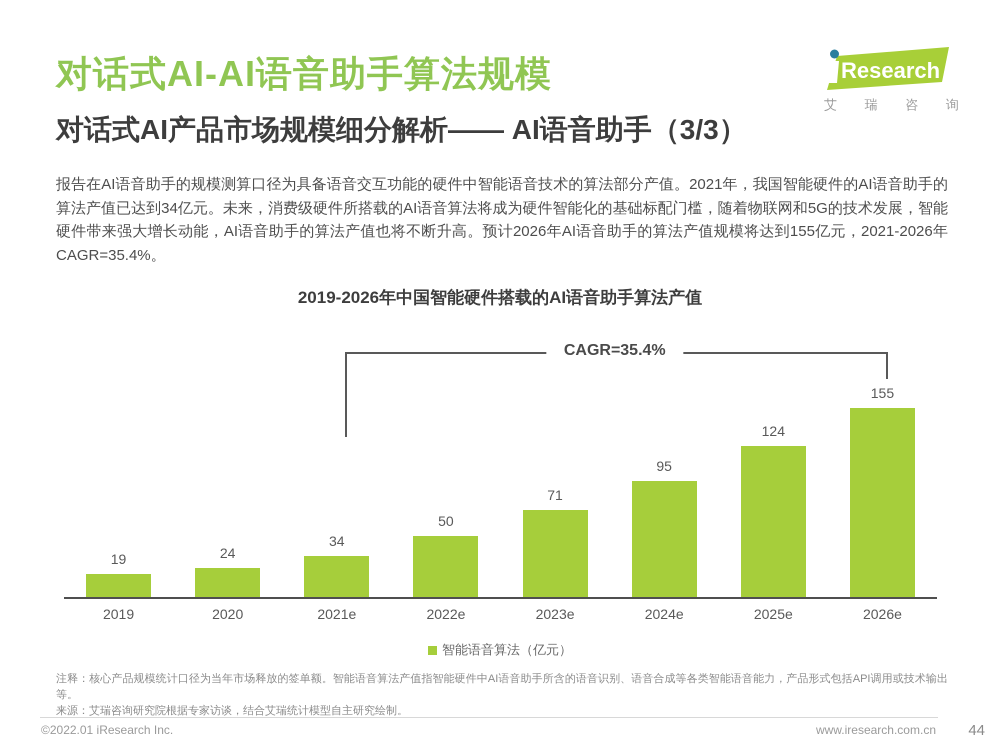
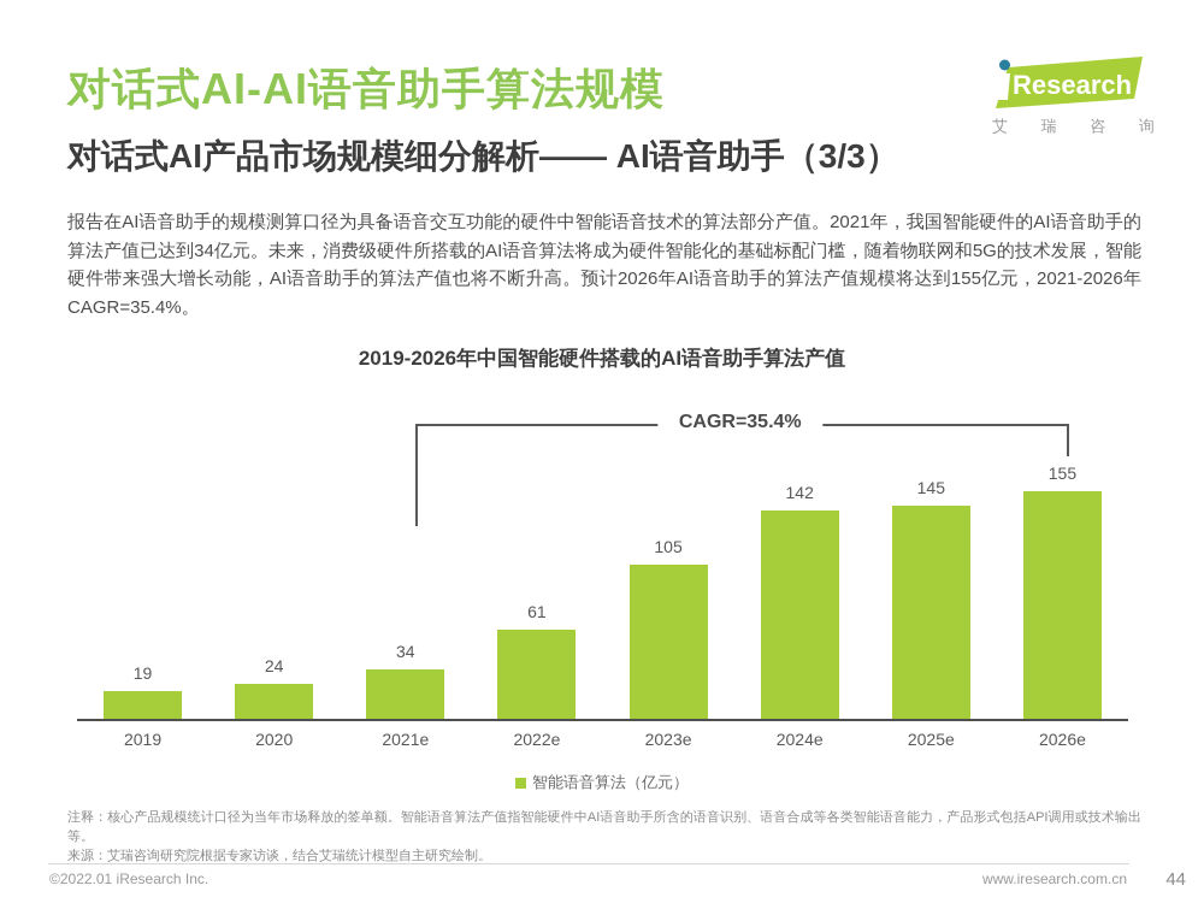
2022e: 50 -> 61
2023e: 71 -> 105
2024e: 95 -> 142
2025e: 124 -> 145
